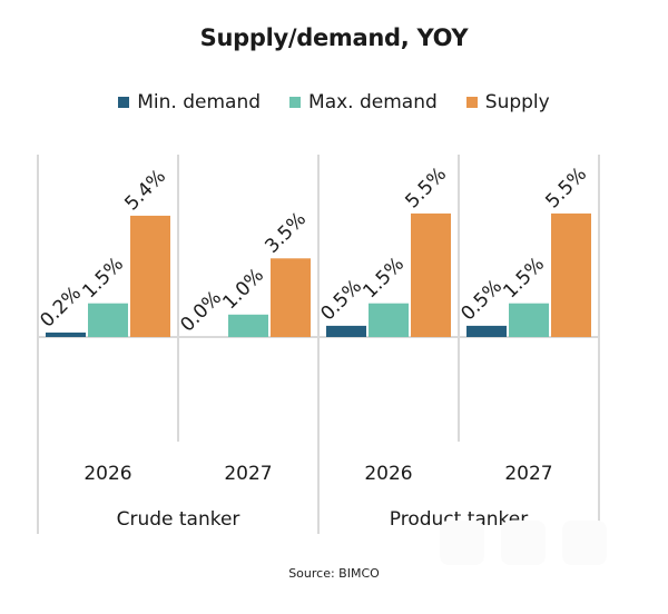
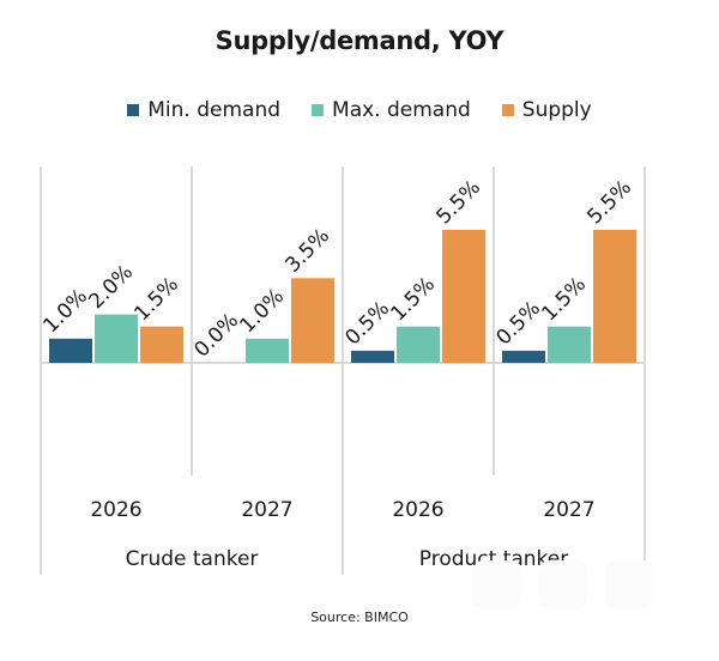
Min. demand/Crude tanker 2026: 0.2% -> 1.0%
Max. demand/Crude tanker 2026: 1.5% -> 2.0%
Supply/Crude tanker 2026: 5.4% -> 1.5%
